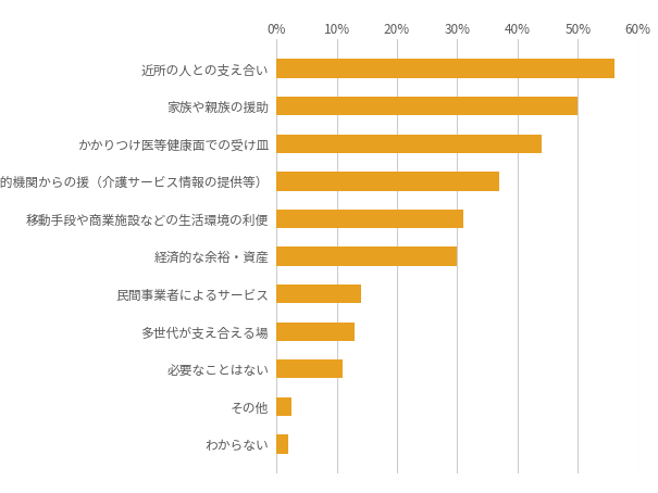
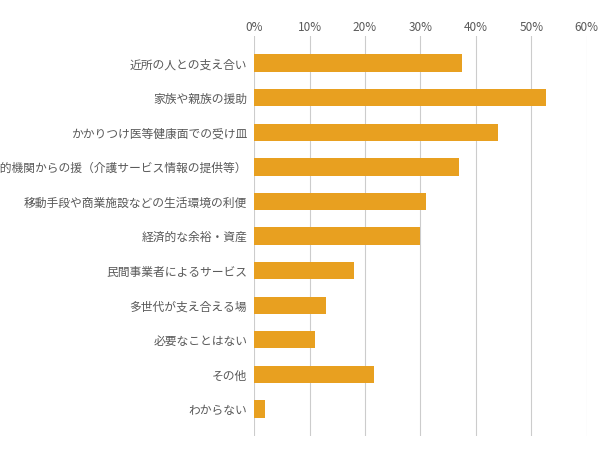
近所の人との支え合い: 56.0% -> 37.4%
家族や親族の援助: 50.0% -> 52.6%
民間事業者によるサービス: 14.0% -> 18.0%
その他: 2.5% -> 21.6%
